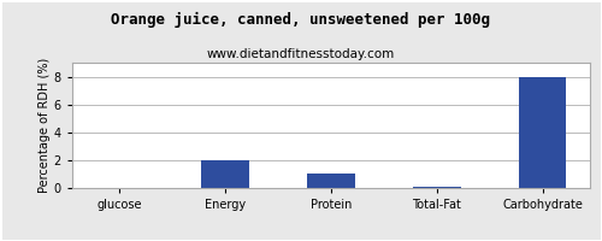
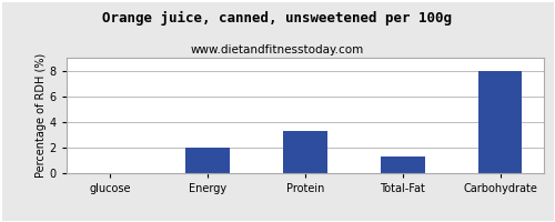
Protein: 1.0 -> 3.3
Total-Fat: 0.1 -> 1.3
